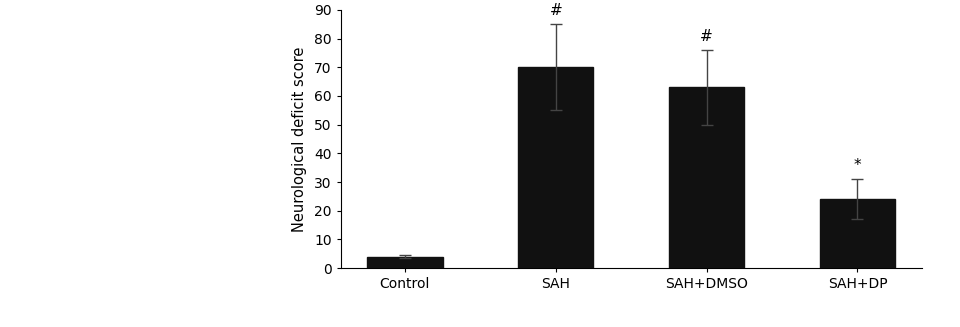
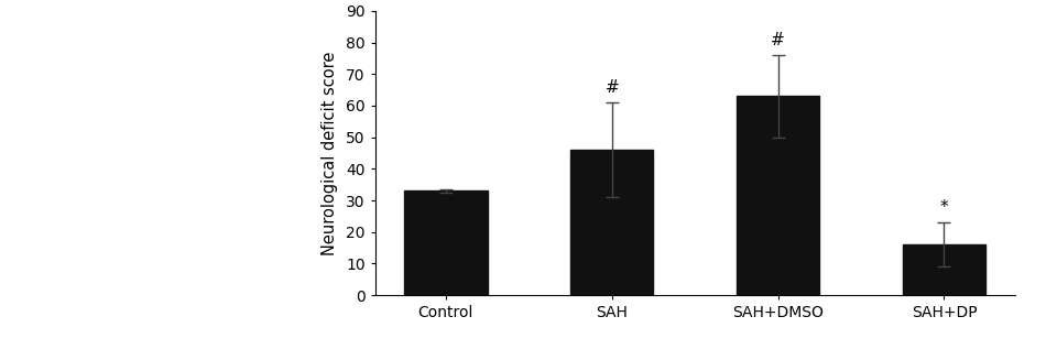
Control: 4 -> 33
SAH: 70 -> 46
SAH+DP: 24 -> 16
